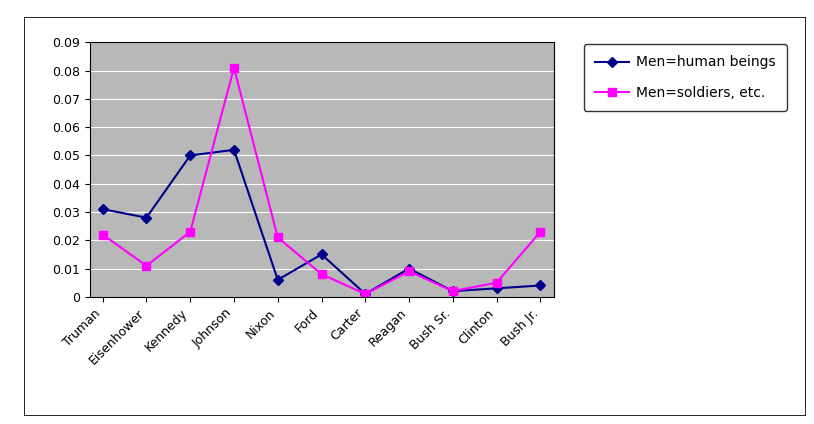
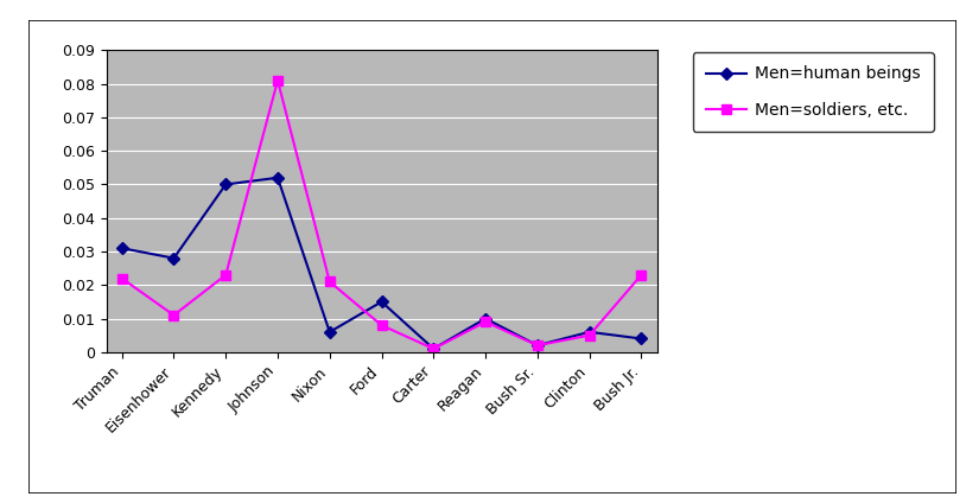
Men=human beings/Clinton: 0.003 -> 0.006
